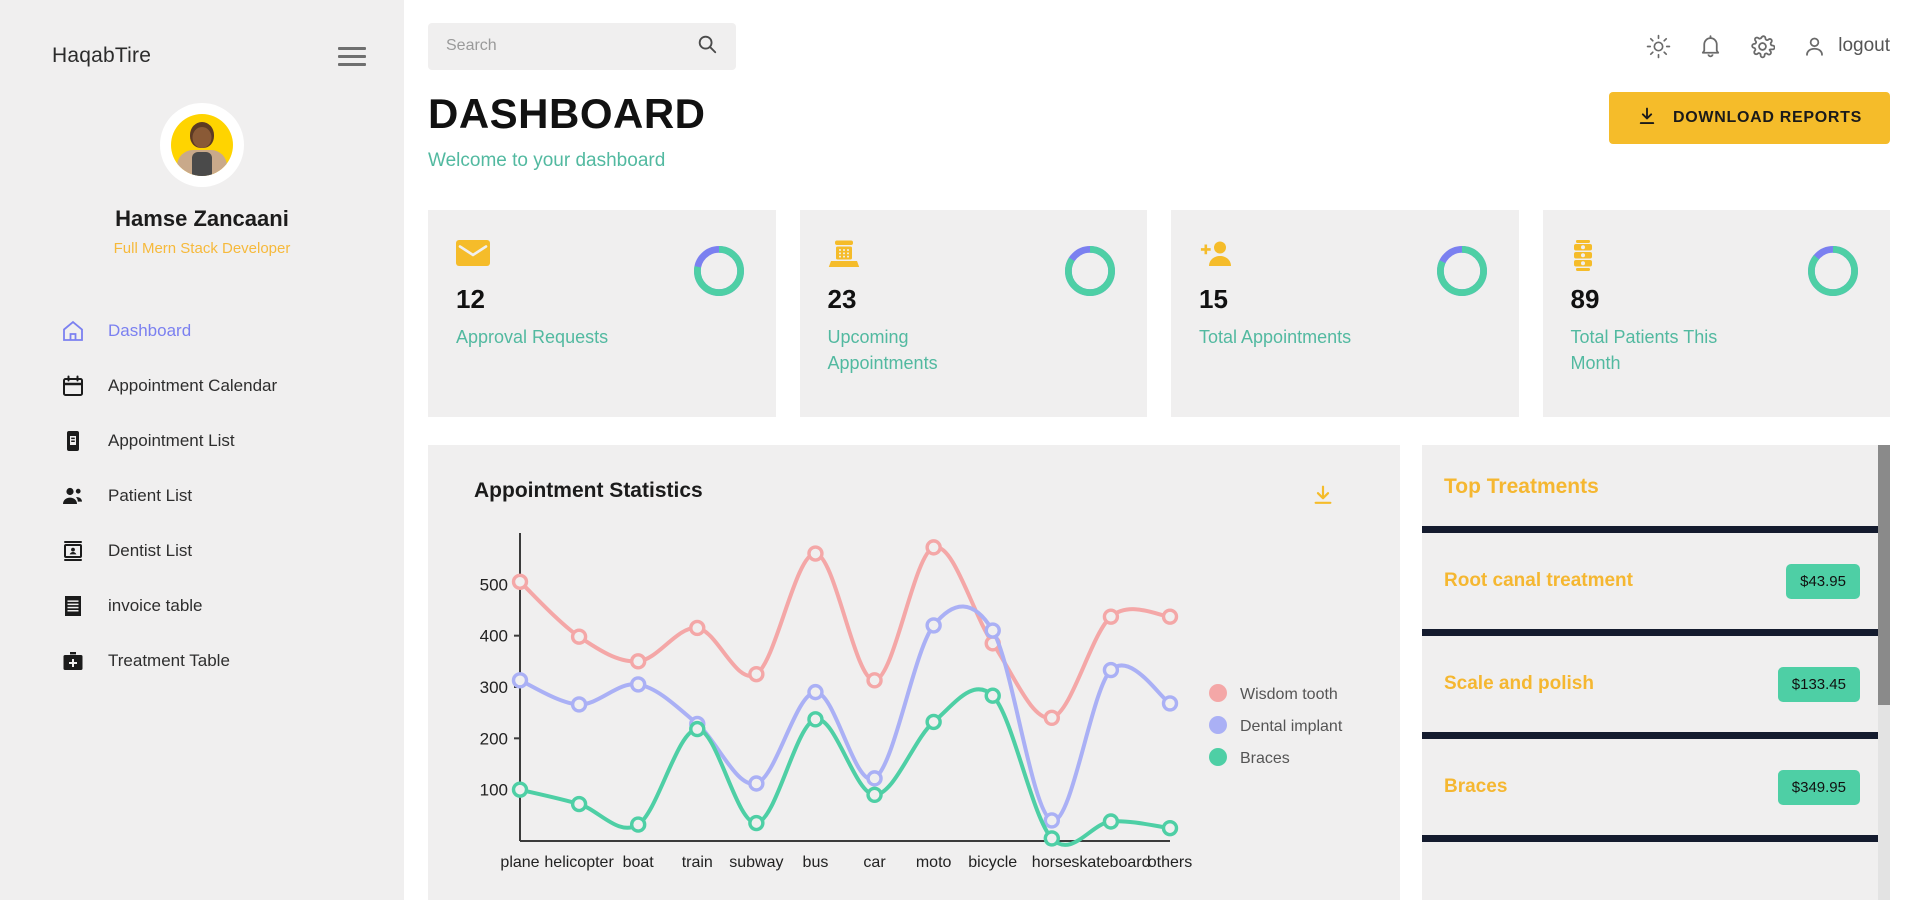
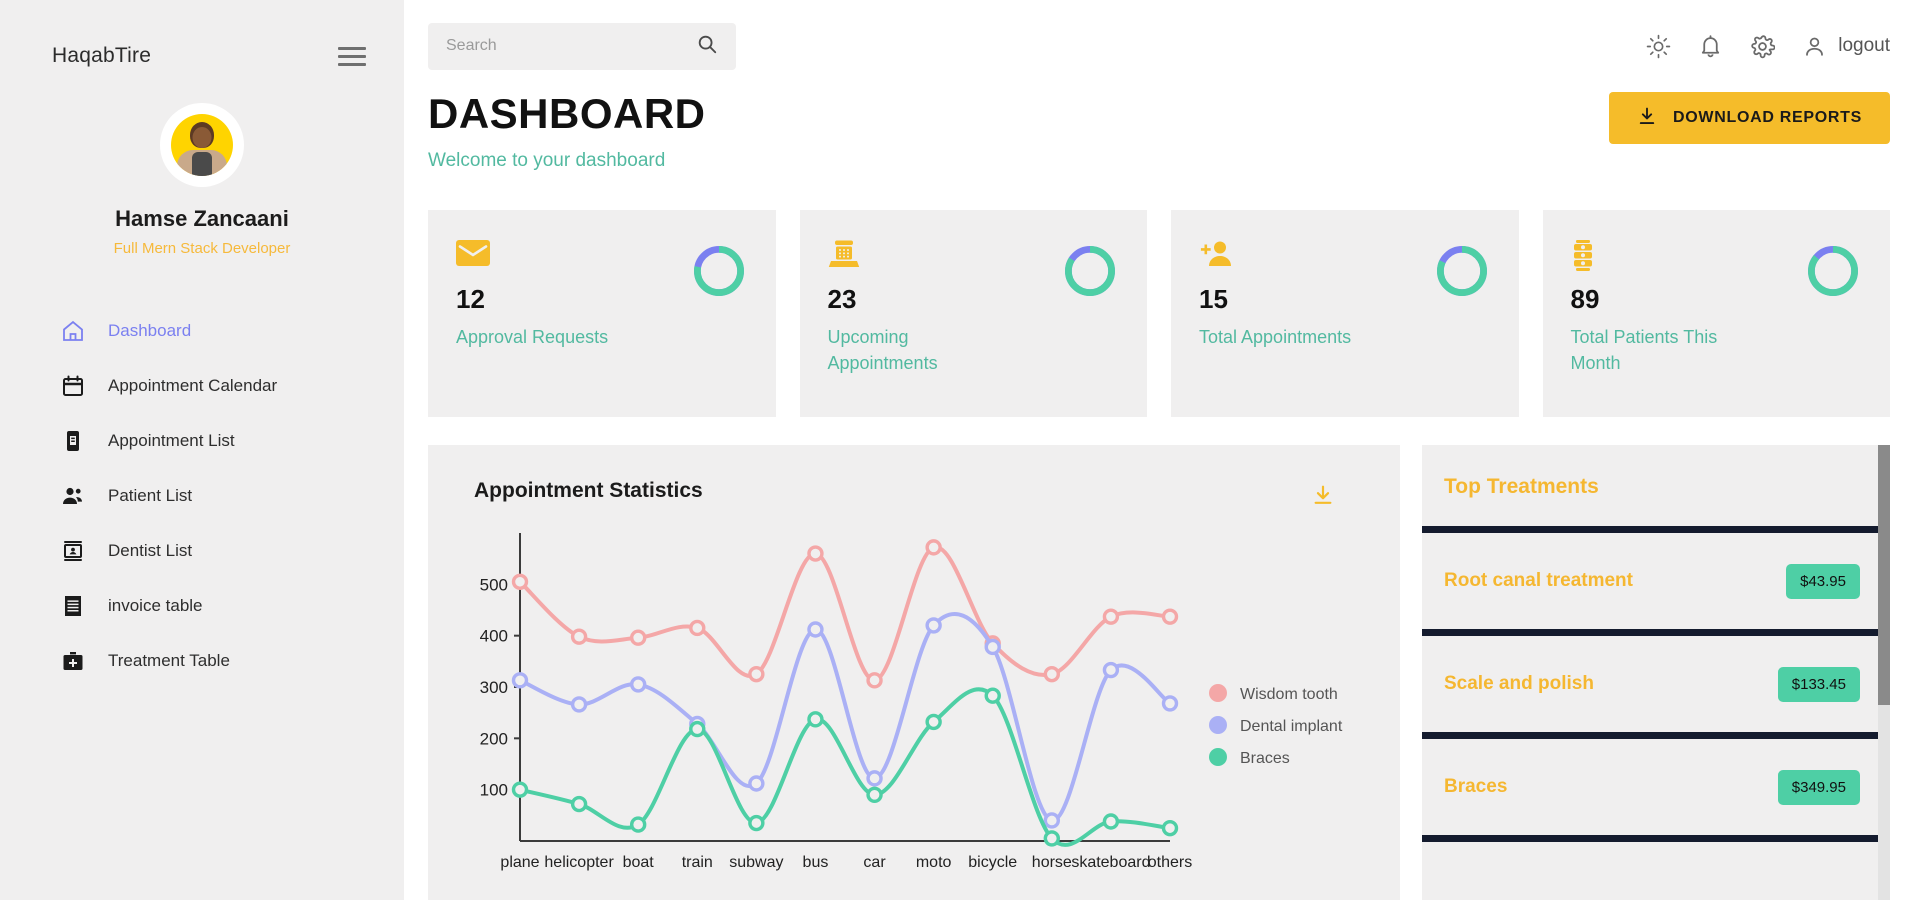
Wisdom tooth/boat: 350 -> 400
Dental implant/bus: 290 -> 410
Dental implant/bicycle: 410 -> 380
Wisdom tooth/horse: 240 -> 320
